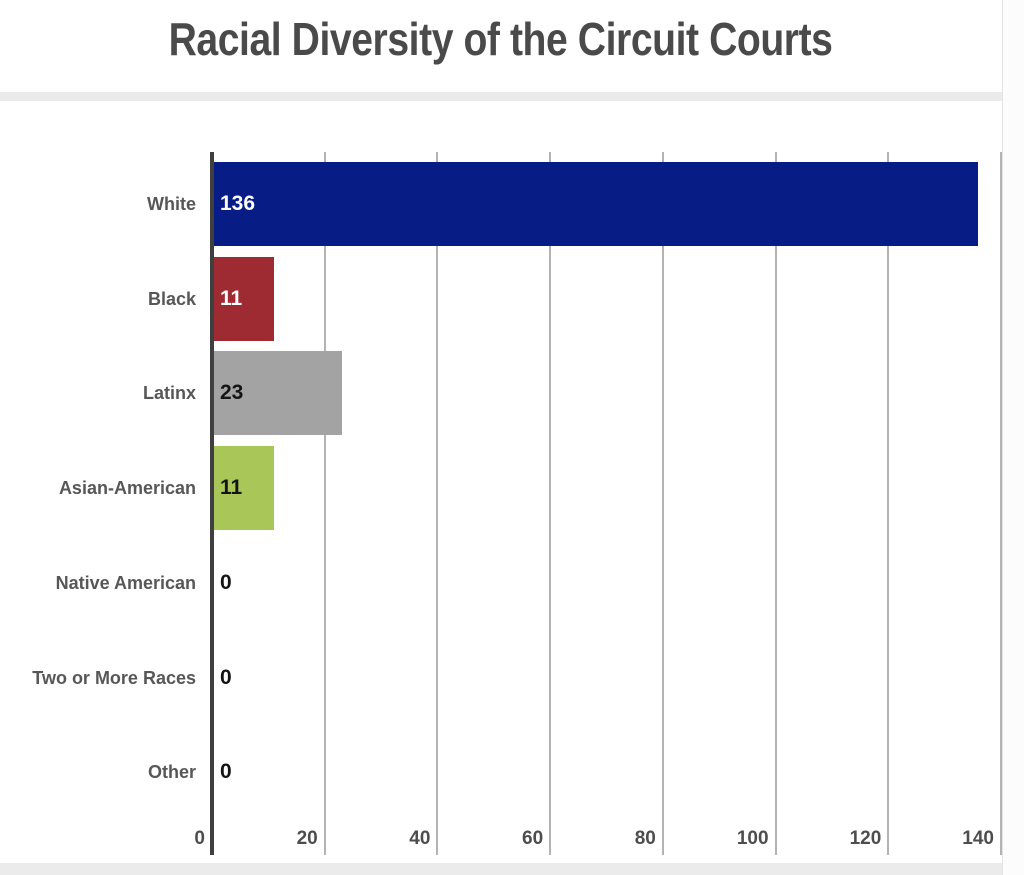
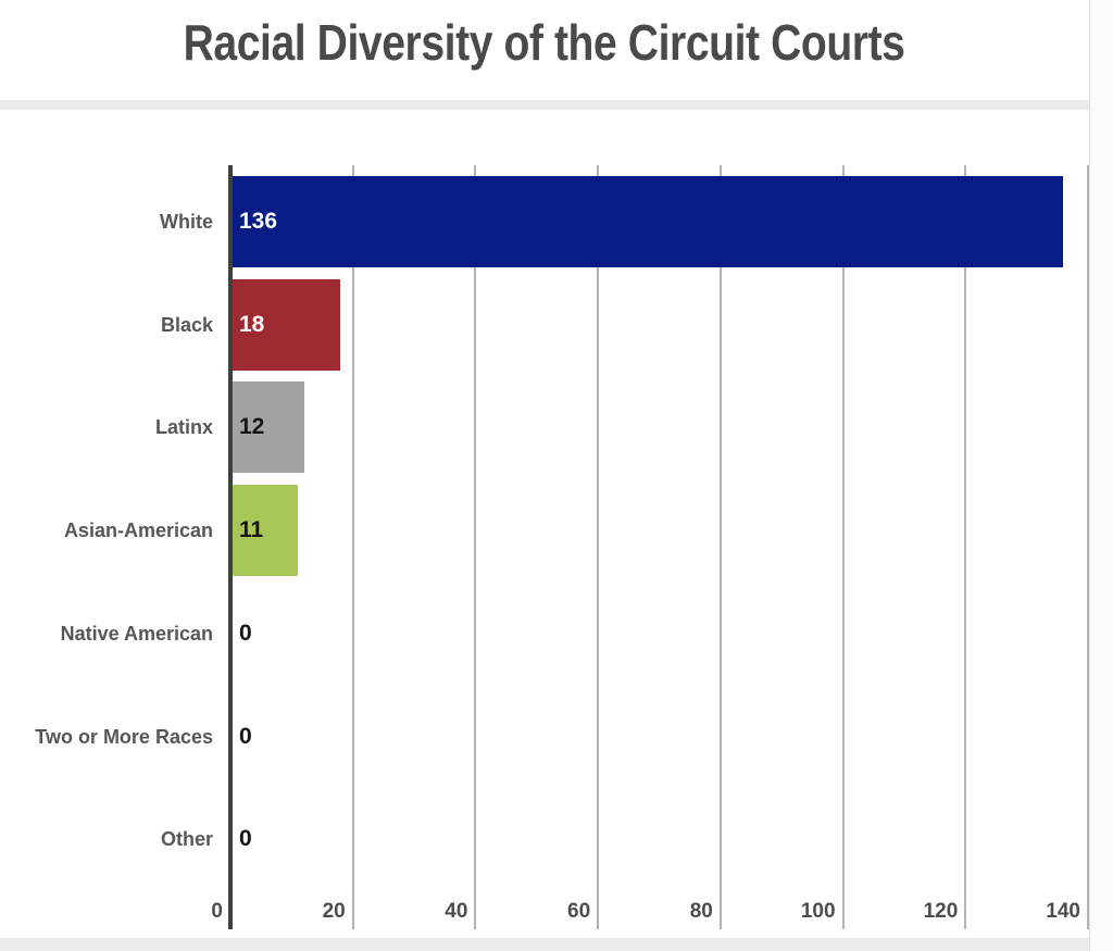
Black: 11 -> 18
Latinx: 23 -> 12
